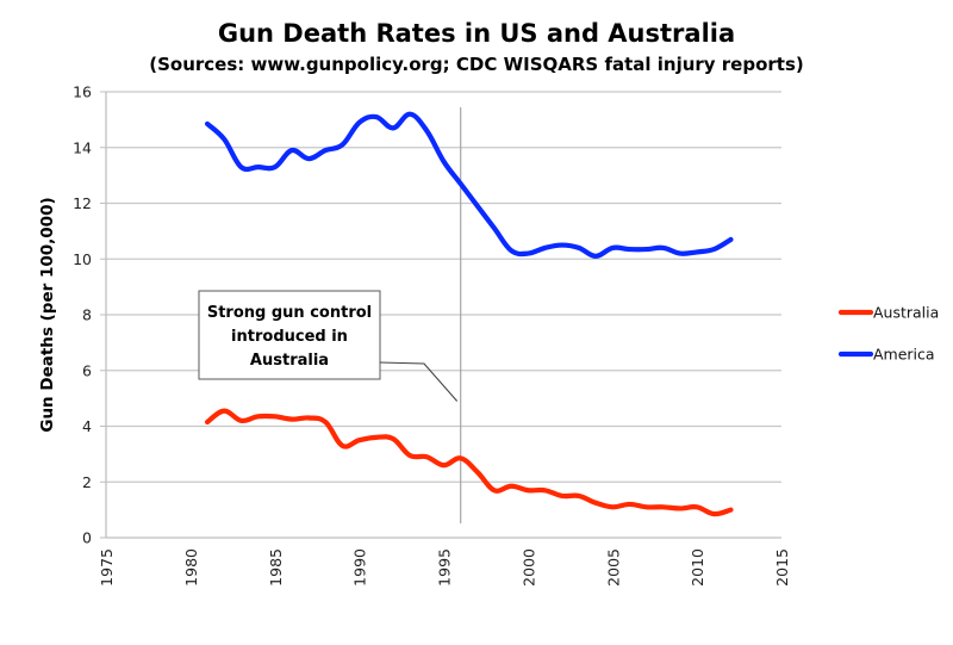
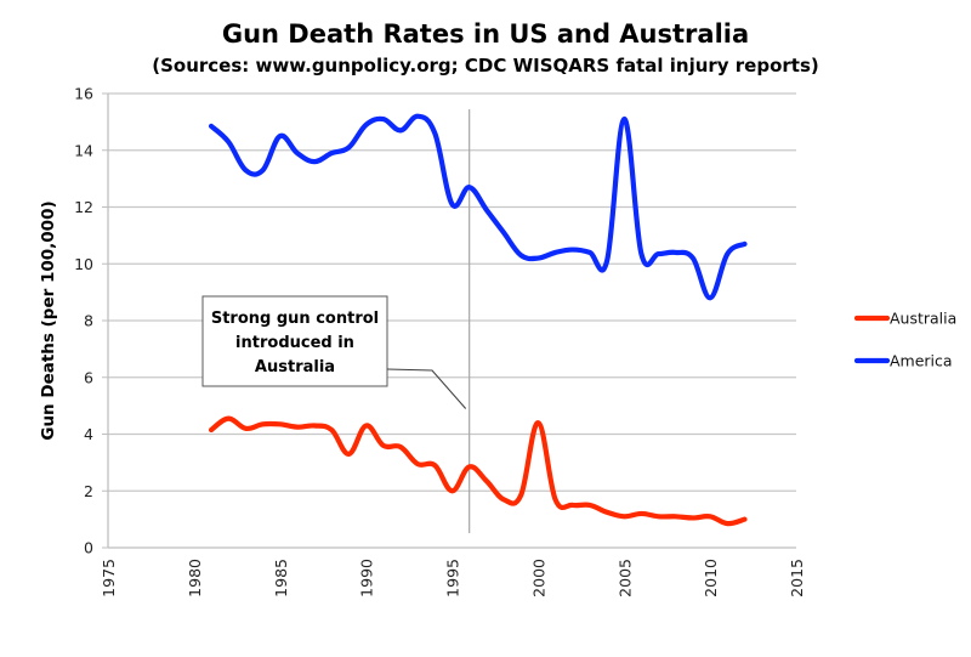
America/1985: 13.3 -> 14.5
Australia/1990: 3.5 -> 4.3
Australia/1995: 2.6 -> 2.0
America/1995: 13.5 -> 12.1
Australia/2000: 1.7 -> 4.4
America/2005: 10.4 -> 15.1
America/2010: 10.2 -> 8.8
